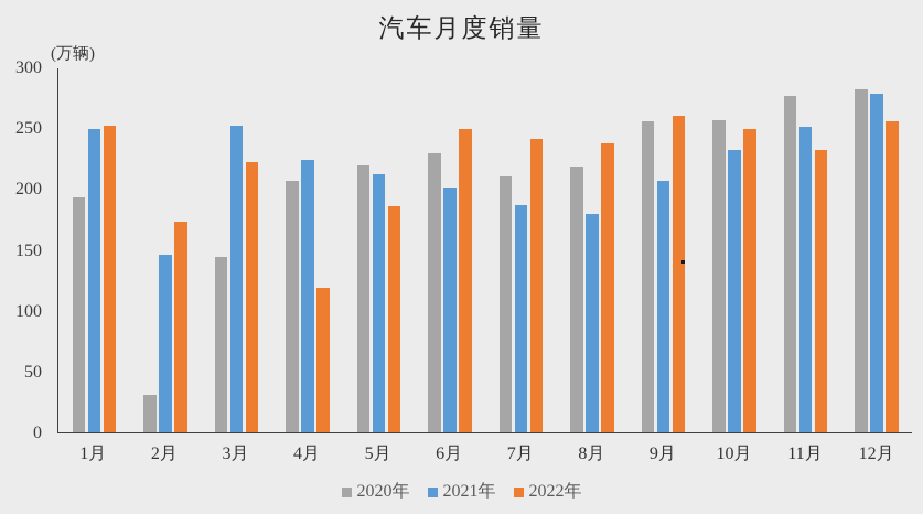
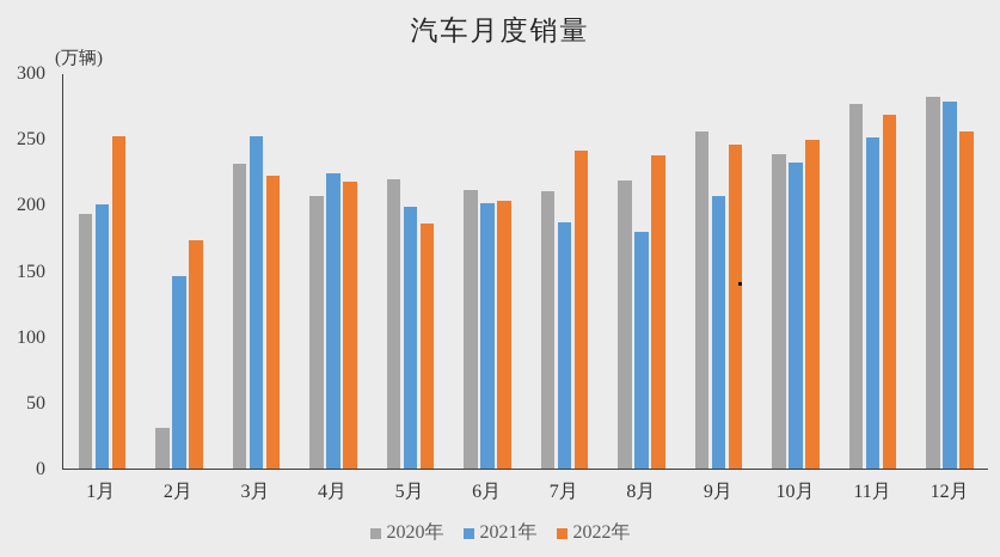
2021年/1月: 250 -> 201
2020年/3月: 145 -> 232
2022年/4月: 119 -> 218
2021年/5月: 213 -> 199
2020年/6月: 230 -> 212
2022年/6月: 250 -> 204
2022年/9月: 261 -> 246
2020年/10月: 257 -> 239
2022年/11月: 233 -> 269
